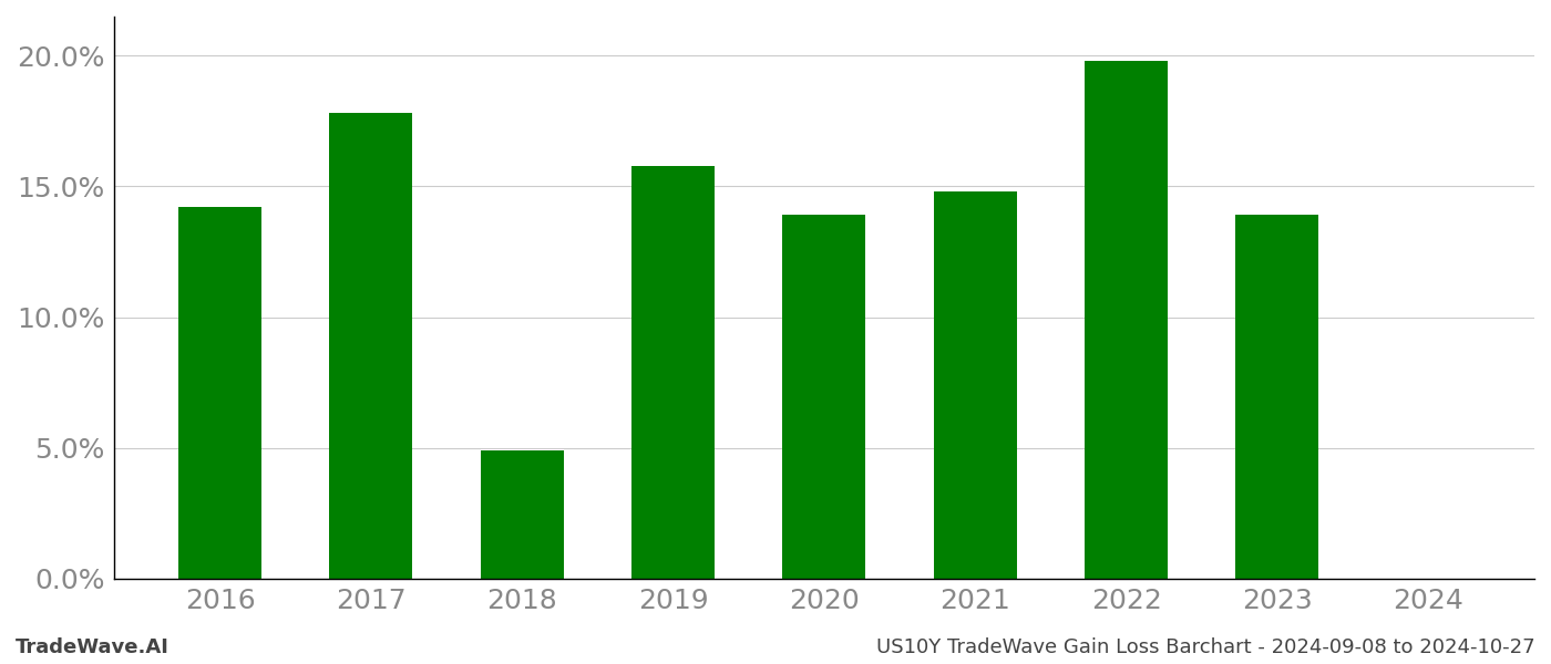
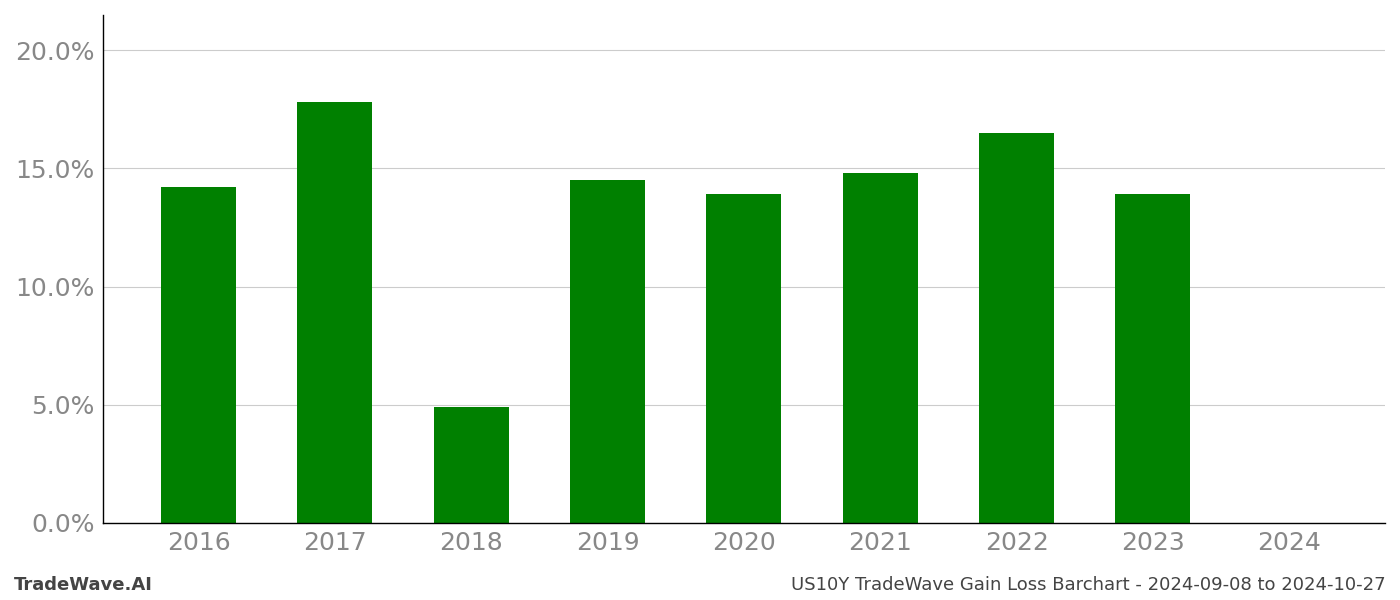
2019: 15.8% -> 14.5%
2022: 19.8% -> 16.5%
